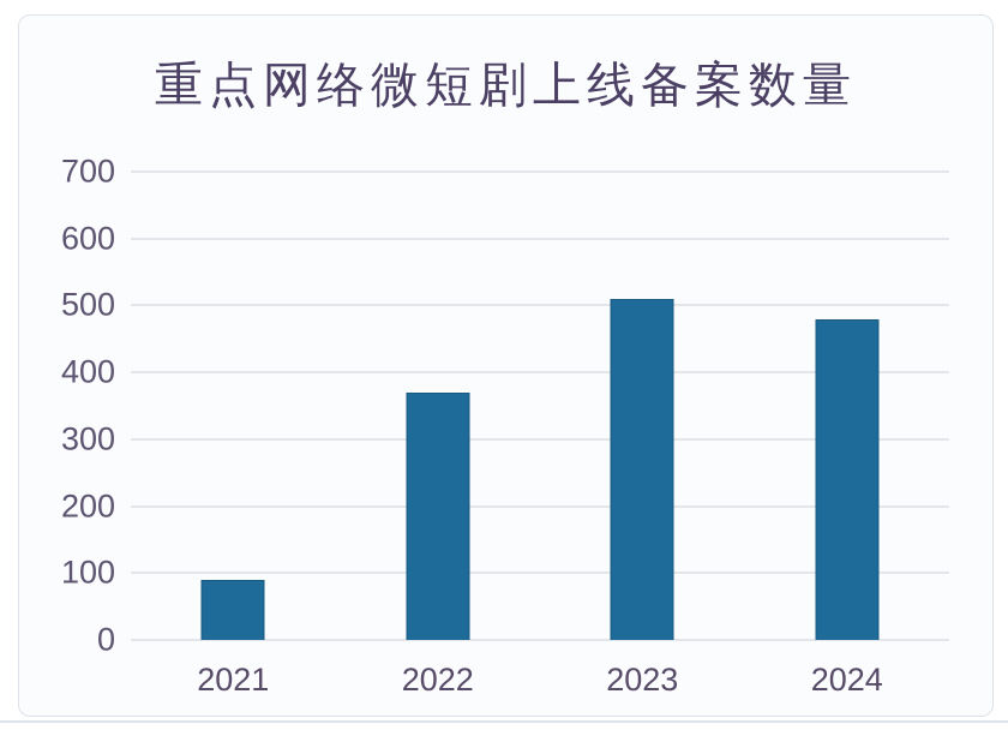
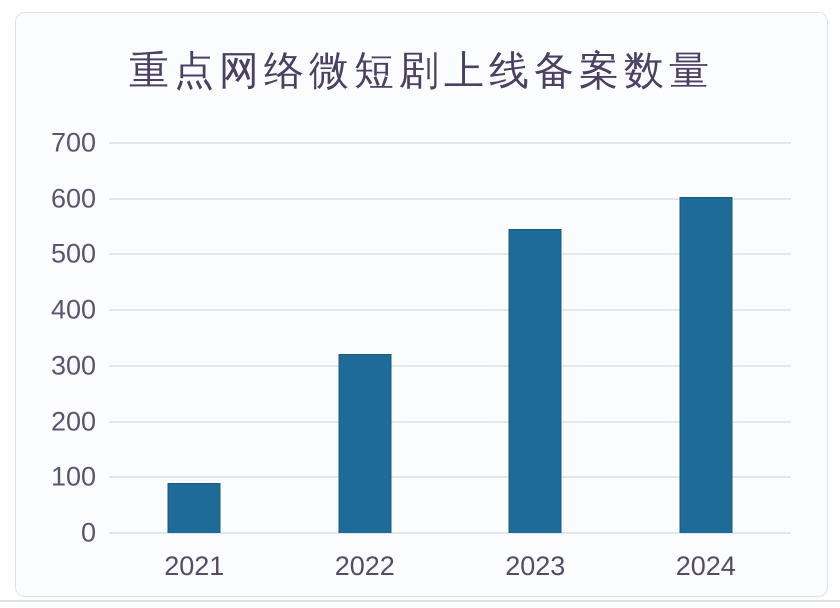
2022: 370 -> 320
2023: 510 -> 540
2024: 480 -> 600
